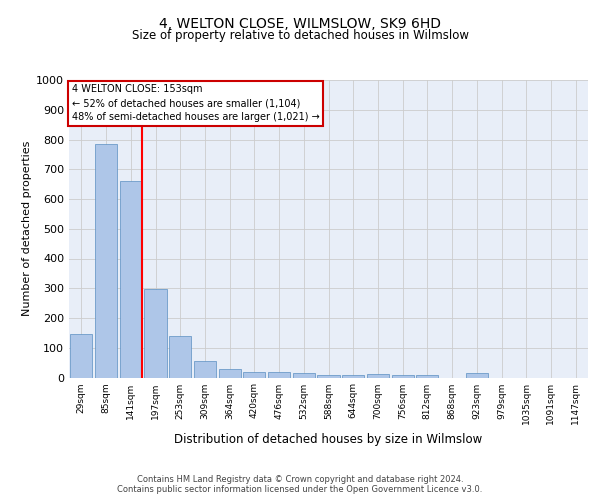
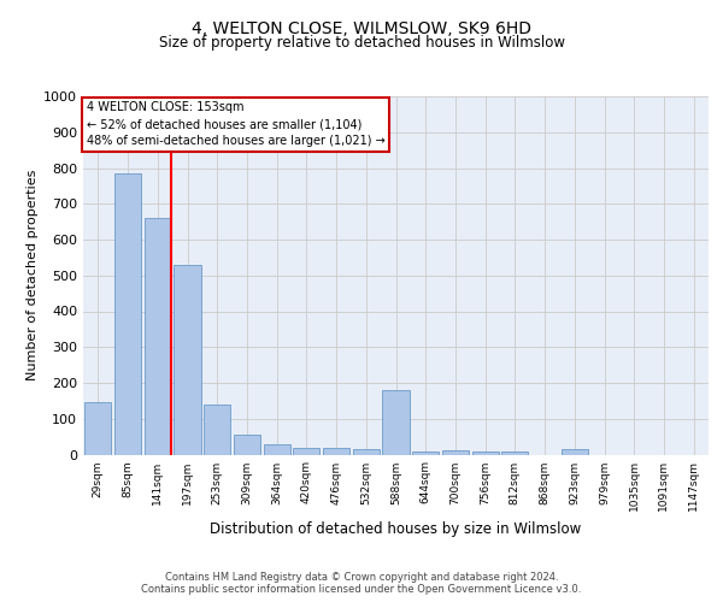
197sqm: 297 -> 530
588sqm: 8 -> 180
